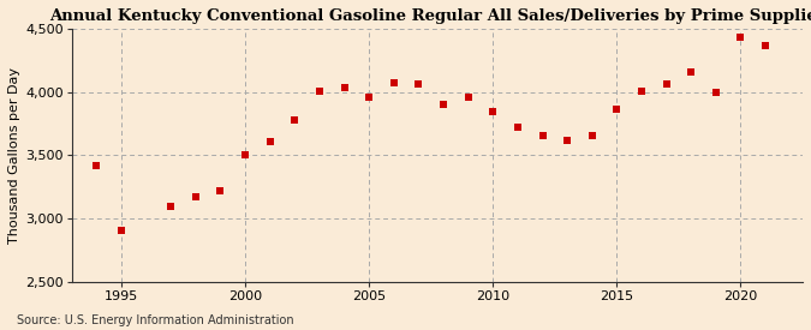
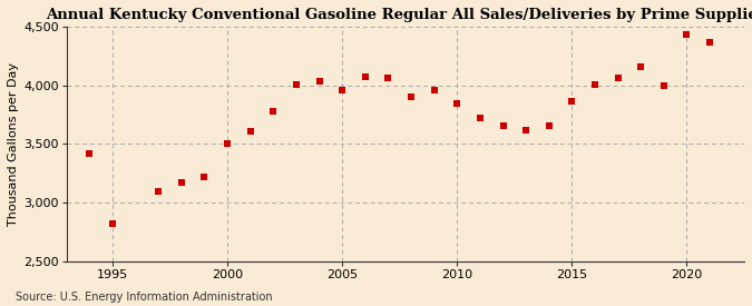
1995: 2,900 -> 2,820
